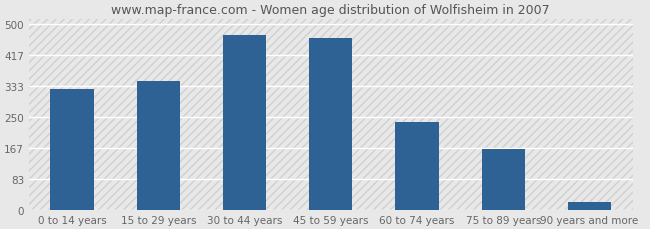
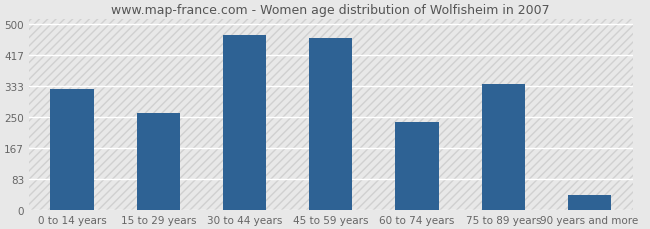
15 to 29 years: 348 -> 260
75 to 89 years: 163 -> 340
90 years and more: 22 -> 40
